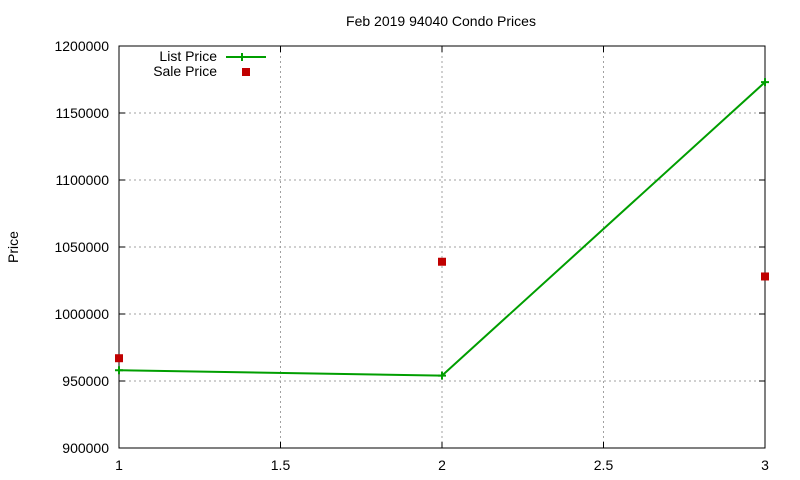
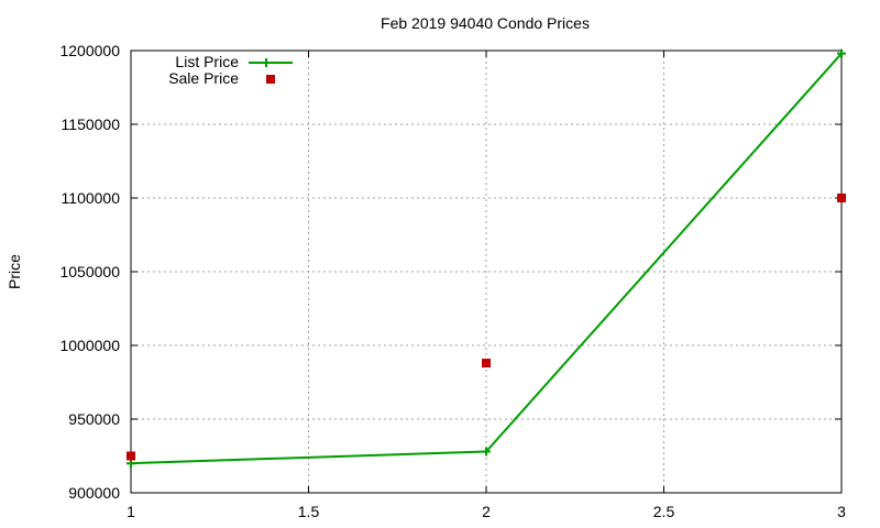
List Price/1: 958000 -> 920000
Sale Price/1: 967000 -> 925000
List Price/2: 954000 -> 928000
Sale Price/2: 1039000 -> 988000
List Price/3: 1173000 -> 1198000
Sale Price/3: 1028000 -> 1100000
